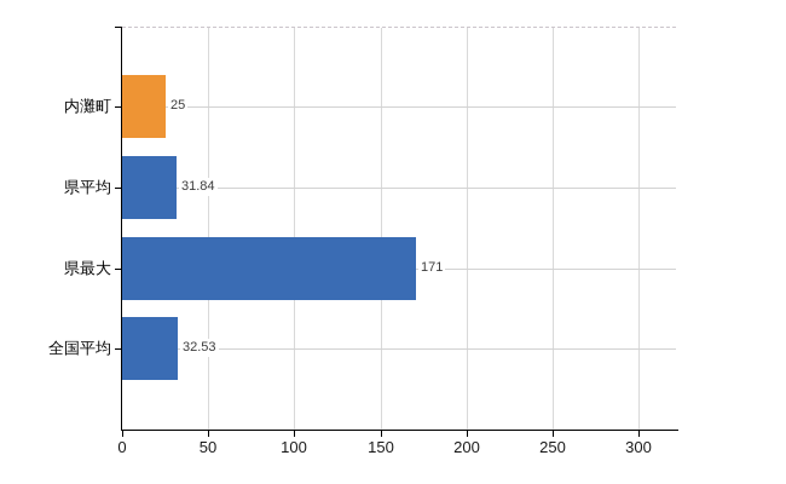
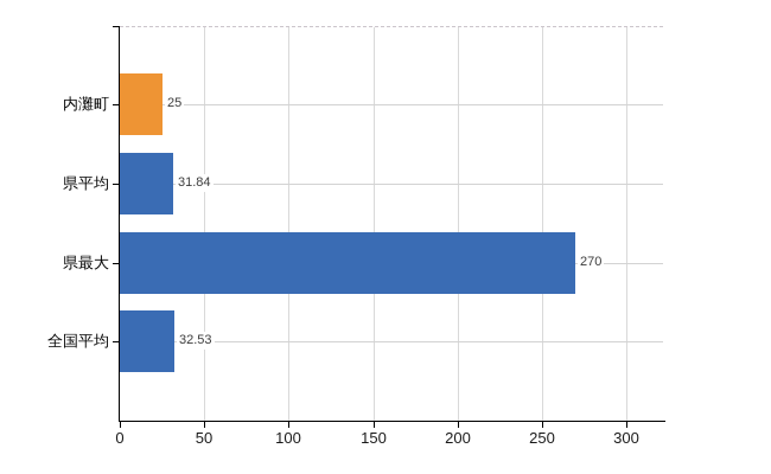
県最大: 171 -> 270
